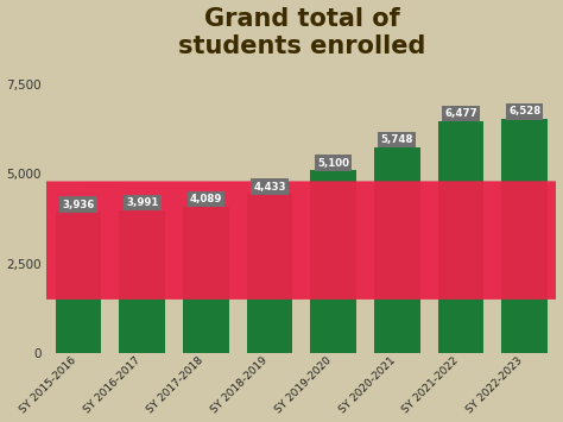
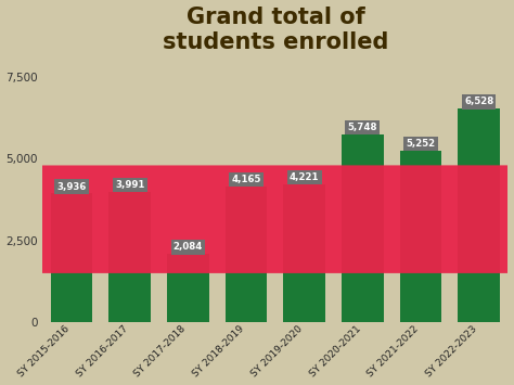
SY 2017-2018: 4,089 -> 2,084
SY 2018-2019: 4,433 -> 4,165
SY 2019-2020: 5,100 -> 4,221
SY 2021-2022: 6,477 -> 5,252
